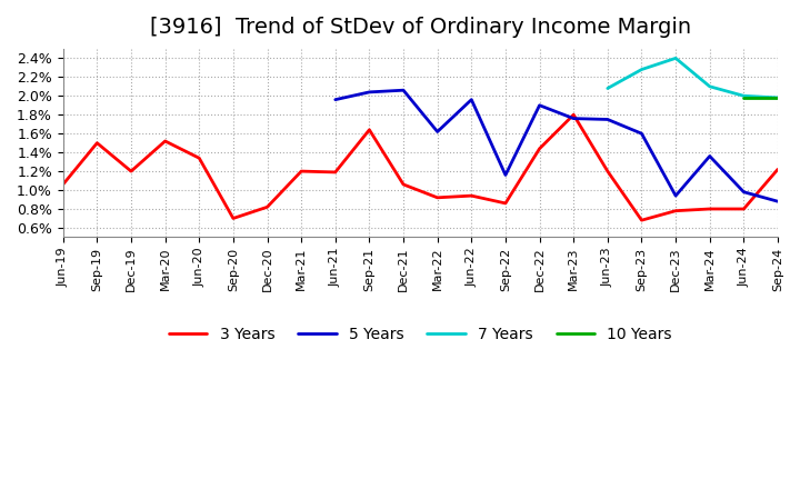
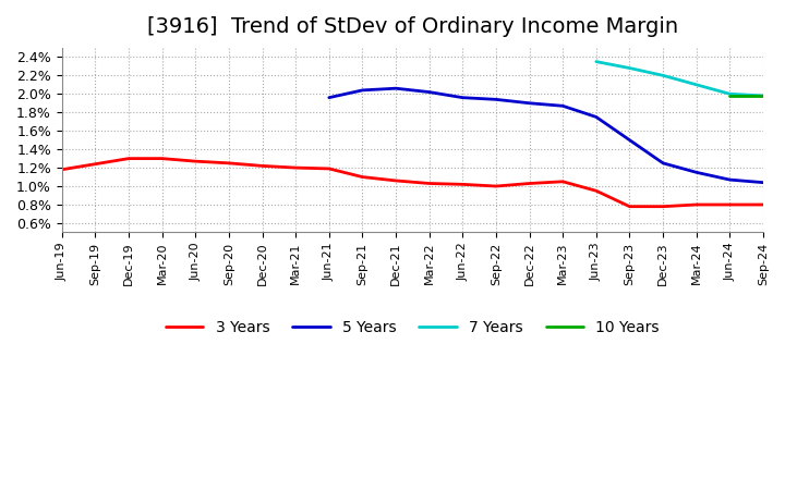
3 Years/Jun-19: 1.06% -> 1.18%
3 Years/Sep-19: 1.50% -> 1.24%
3 Years/Dec-19: 1.20% -> 1.30%
3 Years/Mar-20: 1.52% -> 1.30%
3 Years/Jun-20: 1.34% -> 1.27%
3 Years/Sep-20: 0.70% -> 1.25%
3 Years/Dec-20: 0.82% -> 1.22%
3 Years/Sep-21: 1.64% -> 1.10%
3 Years/Mar-22: 0.92% -> 1.03%
5 Years/Mar-22: 1.62% -> 2.02%
3 Years/Jun-22: 0.94% -> 1.02%
3 Years/Sep-22: 0.86% -> 1.00%
5 Years/Sep-22: 1.16% -> 1.94%
3 Years/Dec-22: 1.44% -> 1.03%
3 Years/Mar-23: 1.80% -> 1.05%
5 Years/Mar-23: 1.76% -> 1.87%
3 Years/Jun-23: 1.20% -> 0.95%
7 Years/Jun-23: 2.08% -> 2.35%
3 Years/Sep-23: 0.68% -> 0.78%
5 Years/Sep-23: 1.60% -> 1.50%
5 Years/Dec-23: 0.94% -> 1.25%
7 Years/Dec-23: 2.40% -> 2.20%
5 Years/Mar-24: 1.36% -> 1.15%
5 Years/Jun-24: 0.98% -> 1.07%
3 Years/Sep-24: 1.22% -> 0.80%
5 Years/Sep-24: 0.88% -> 1.04%
